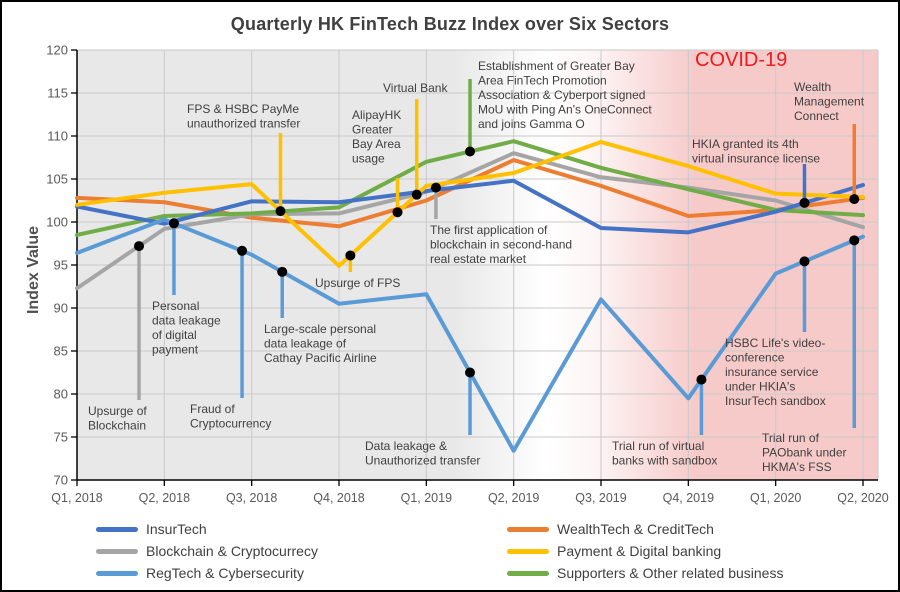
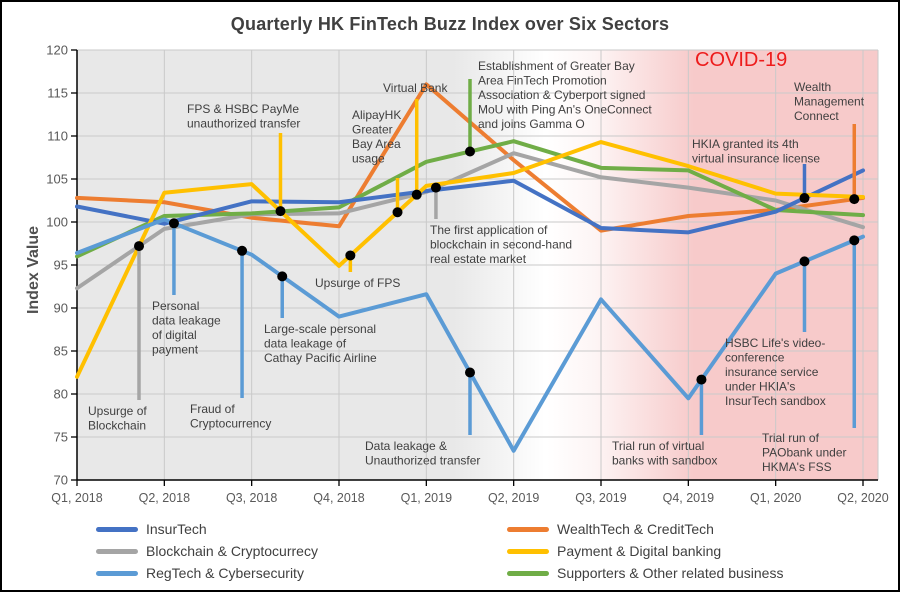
Payment & Digital banking/Q1, 2018: 102 -> 82
Supporters & Other related business/Q1, 2018: 98 -> 96
RegTech & Cybersecurity/Q4, 2018: 90 -> 89
WealthTech & CreditTech/Q1, 2019: 102 -> 116
WealthTech & CreditTech/Q3, 2019: 104 -> 99
Supporters & Other related business/Q4, 2019: 104 -> 106
InsurTech/Q2, 2020: 104 -> 106
